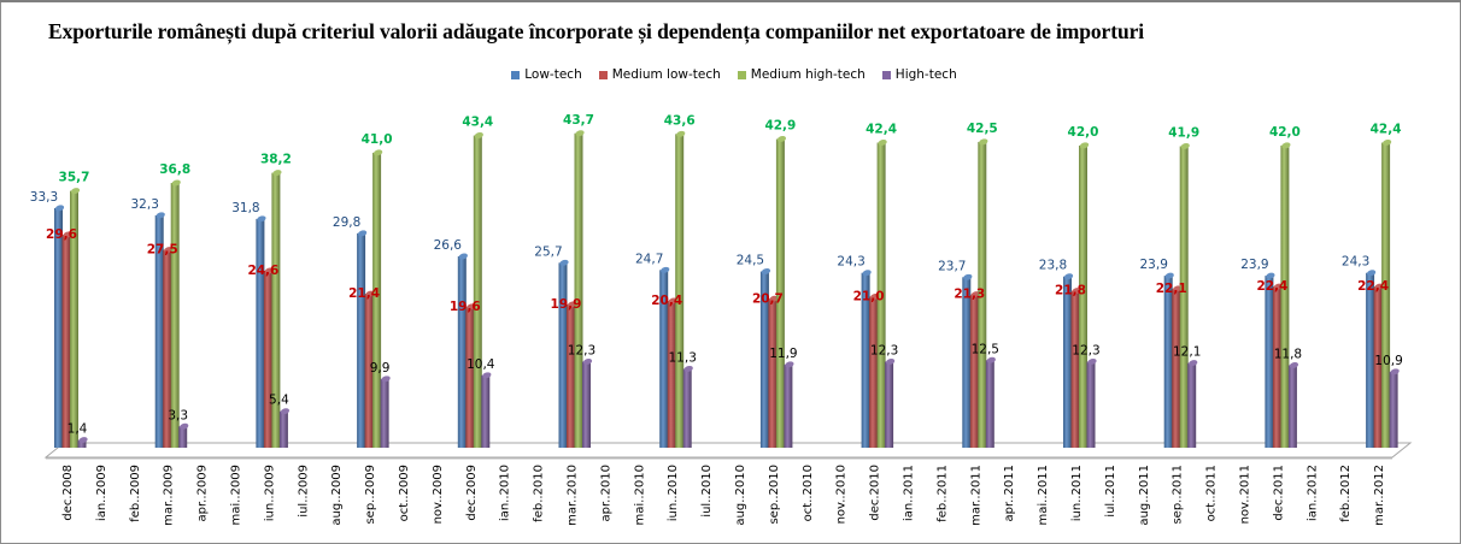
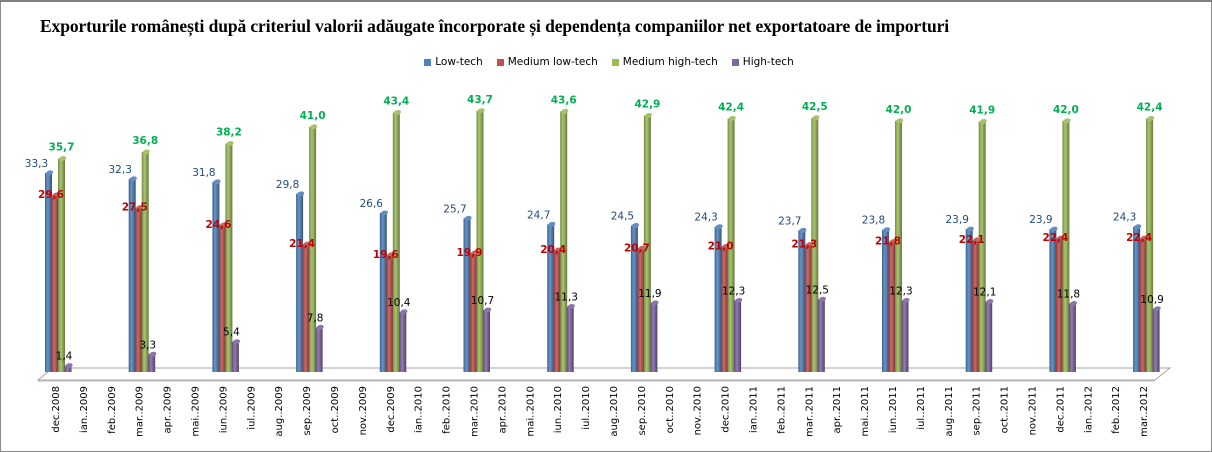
High-tech/sep..2009: 9,9 -> 7,8
High-tech/mar..2010: 12,3 -> 10,7
